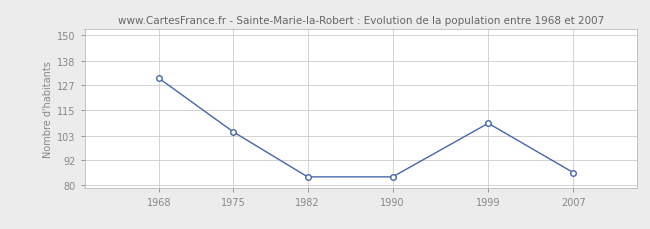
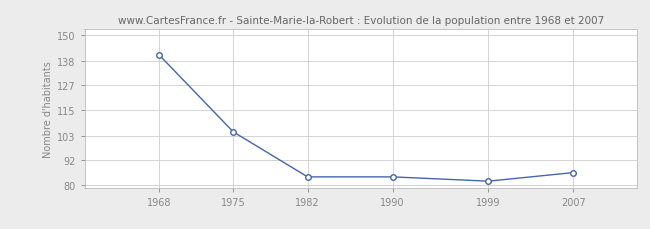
1968: 130 -> 141
1999: 109 -> 82
